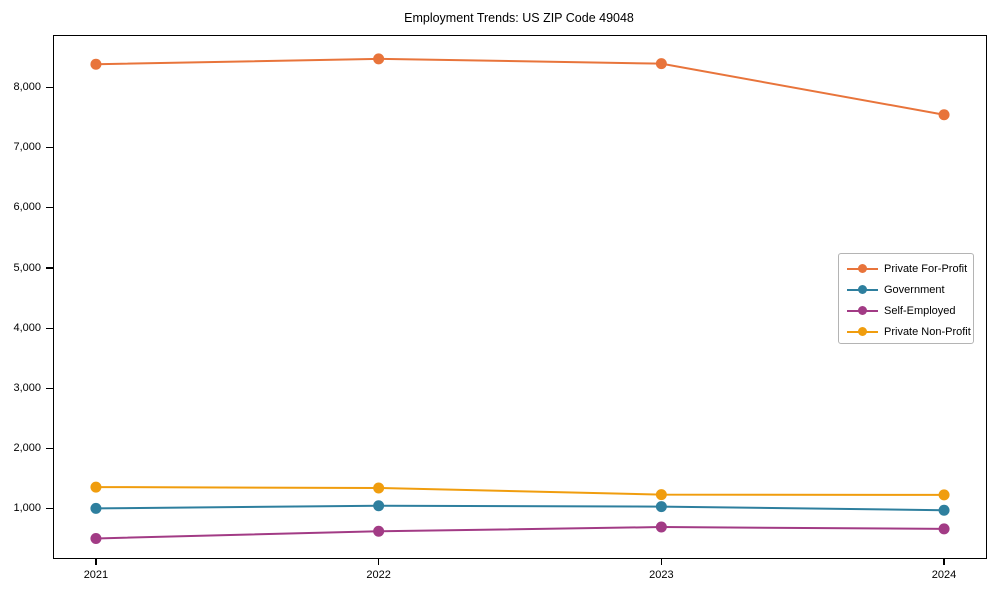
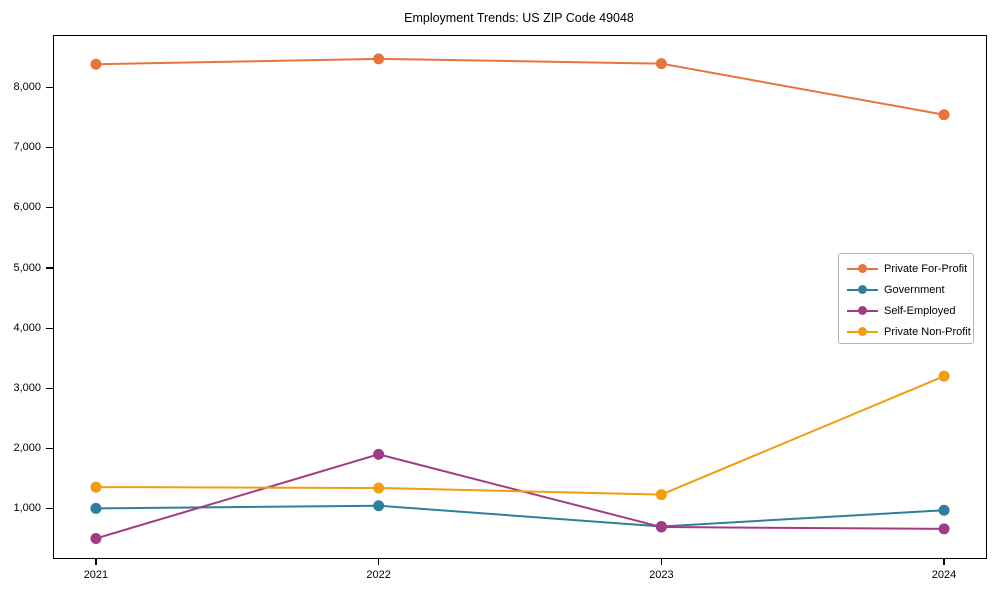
Self-Employed/2022: 600 -> 1900
Government/2023: 1000 -> 700
Private Non-Profit/2024: 1200 -> 3200
